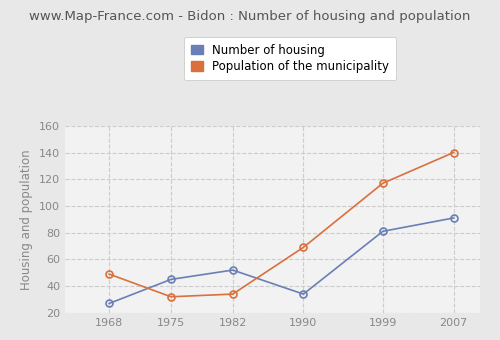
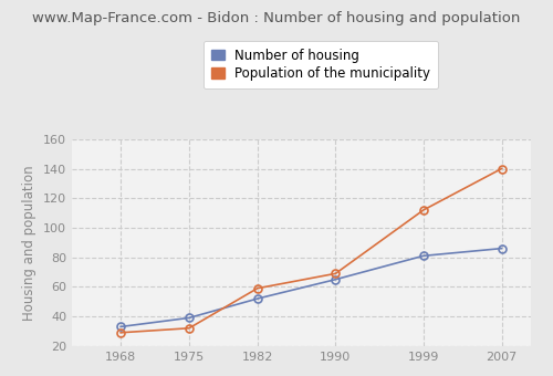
Number of housing/1968: 27 -> 33
Population of the municipality/1968: 49 -> 29
Number of housing/1975: 45 -> 39
Population of the municipality/1982: 34 -> 59
Number of housing/1990: 34 -> 65
Population of the municipality/1999: 117 -> 112
Number of housing/2007: 91 -> 86
